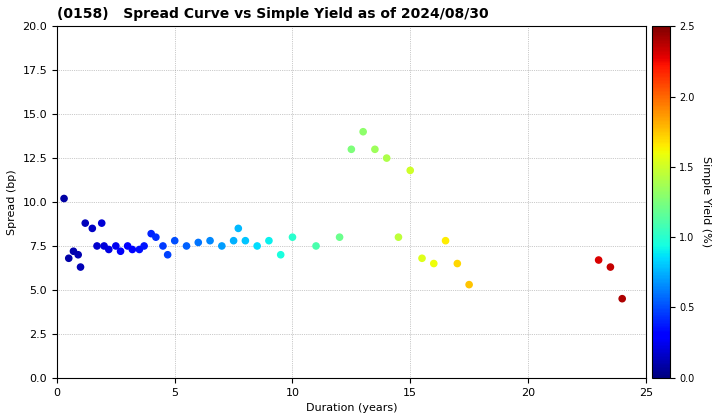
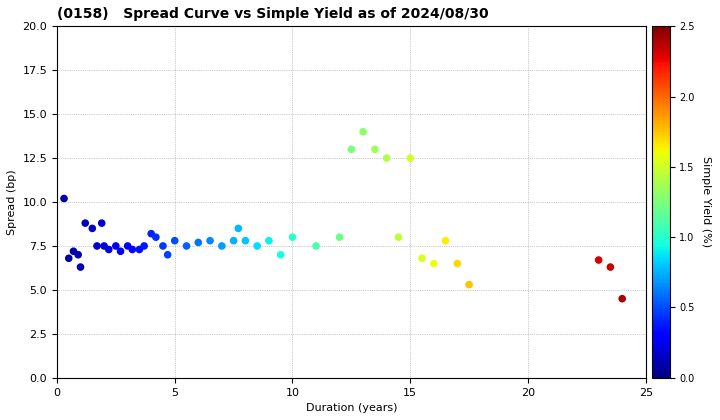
15: 11.8 -> 12.5
